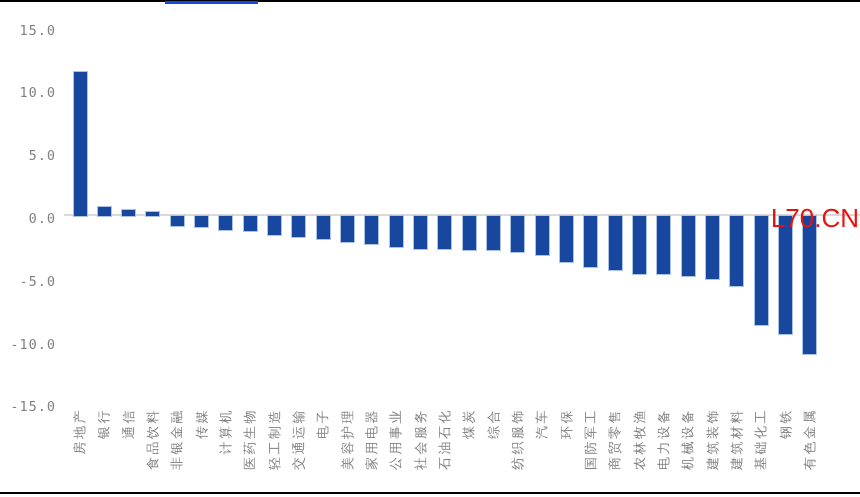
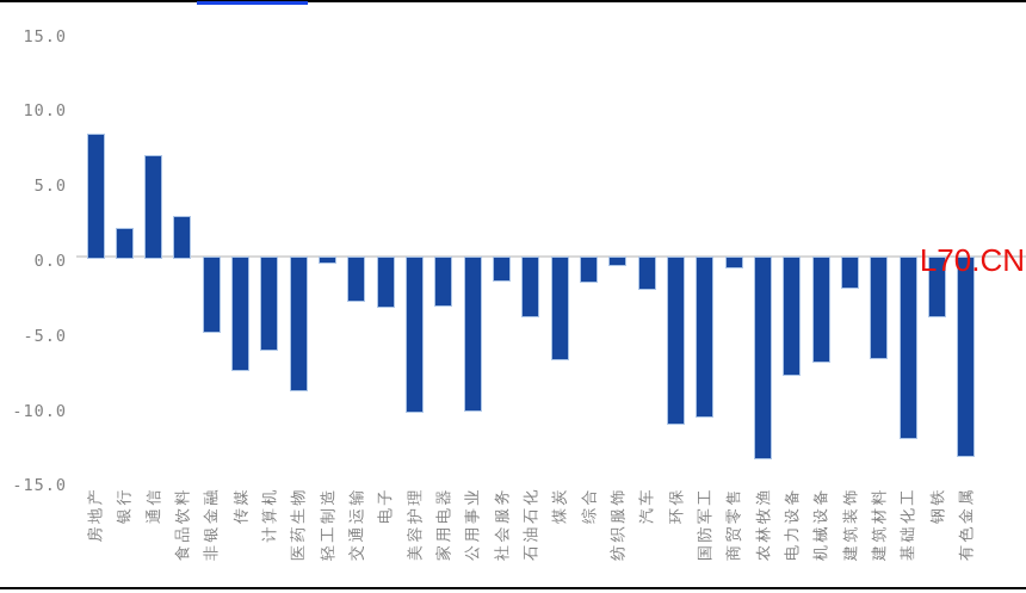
房地产: 11.5 -> 8.2
银行: 0.7 -> 1.9
通信: 0.5 -> 6.8
食品饮料: 0.3 -> 2.7
非银金融: -0.8 -> -4.9
传媒: -0.9 -> -7.5
计算机: -1.1 -> -6.1
医药生物: -1.2 -> -8.8
轻工制造: -1.5 -> -0.3
交通运输: -1.7 -> -2.9
电子: -1.8 -> -3.3
美容护理: -2.1 -> -10.3
家用电器: -2.2 -> -3.2
公用事业: -2.5 -> -10.2
社会服务: -2.6 -> -1.5
石油石化: -2.6 -> -3.9
煤炭: -2.7 -> -6.8
综合: -2.7 -> -1.6
纺织服饰: -2.9 -> -0.5
汽车: -3.1 -> -2.1
环保: -3.7 -> -11.1
国防军工: -4.1 -> -10.6
商贸零售: -4.3 -> -0.6
农林牧渔: -4.6 -> -13.4
电力设备: -4.6 -> -7.8
机械设备: -4.8 -> -6.9
建筑装饰: -5.0 -> -2.0
建筑材料: -5.6 -> -6.7
基础化工: -8.7 -> -12.0
钢铁: -9.4 -> -3.9
有色金属: -11.0 -> -13.2
